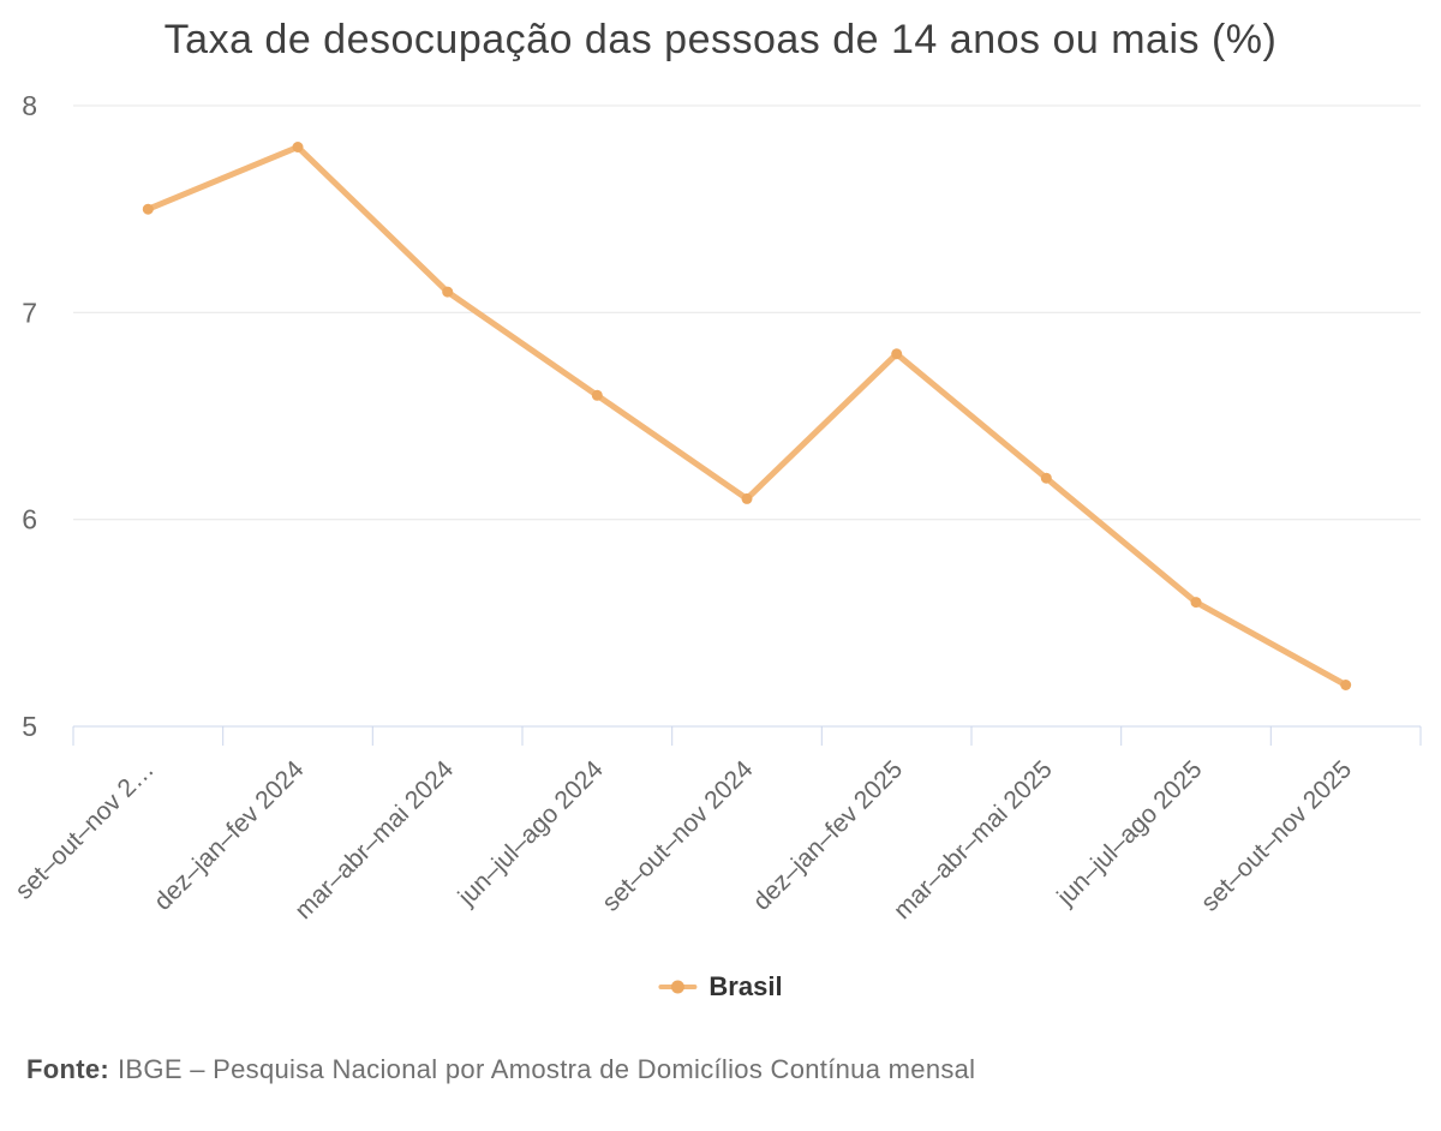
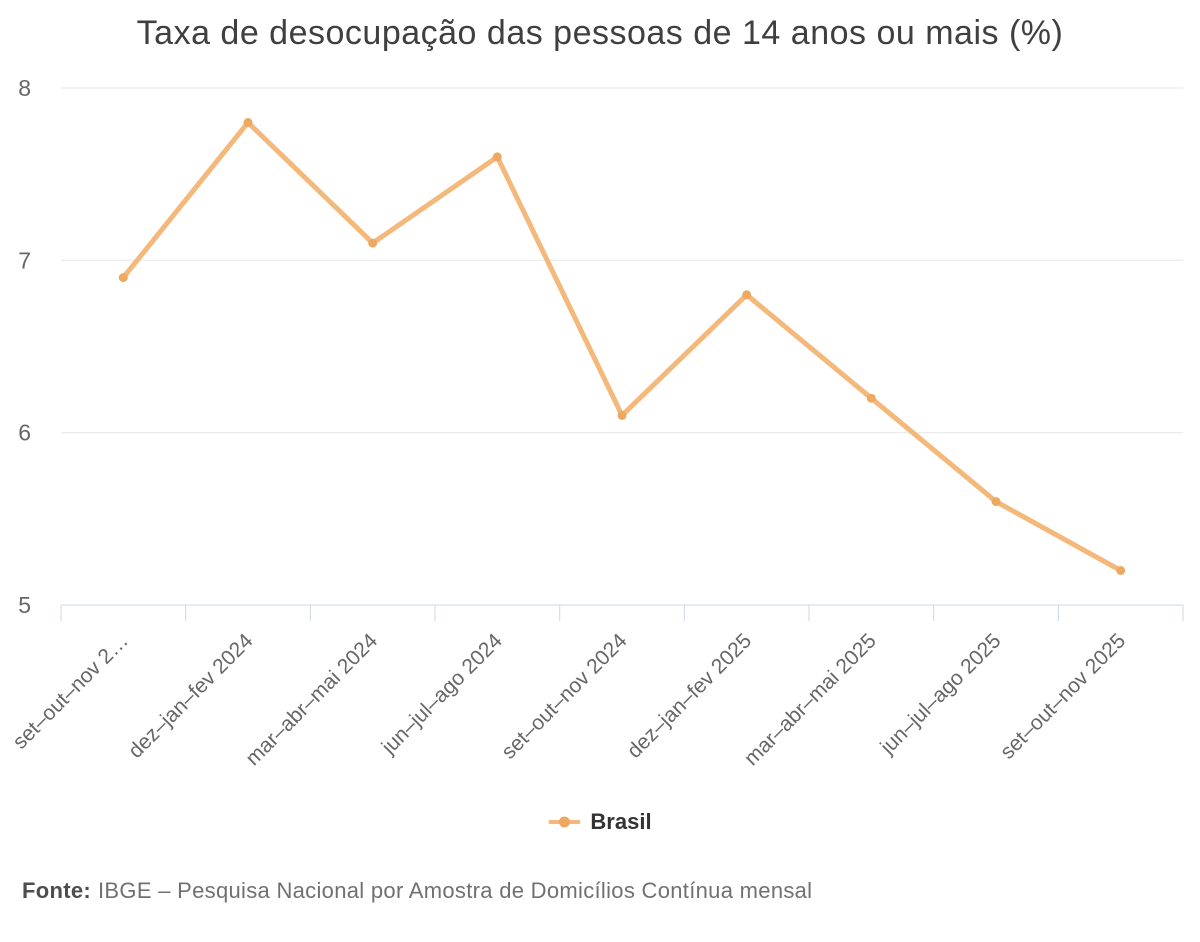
set–out–nov 2…: 7.5 -> 6.9
jun–jul–ago 2024: 6.6 -> 7.6
